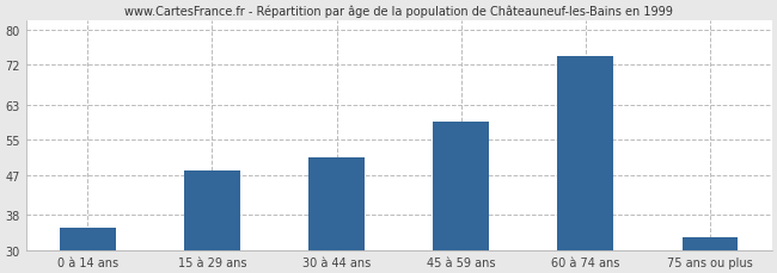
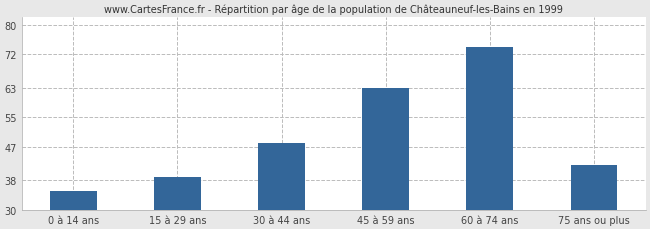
15 à 29 ans: 48 -> 39
30 à 44 ans: 51 -> 48
45 à 59 ans: 59 -> 63
75 ans ou plus: 33 -> 42
